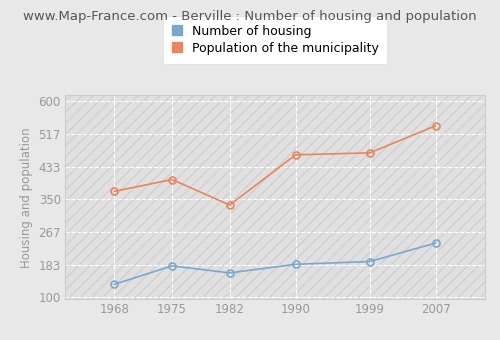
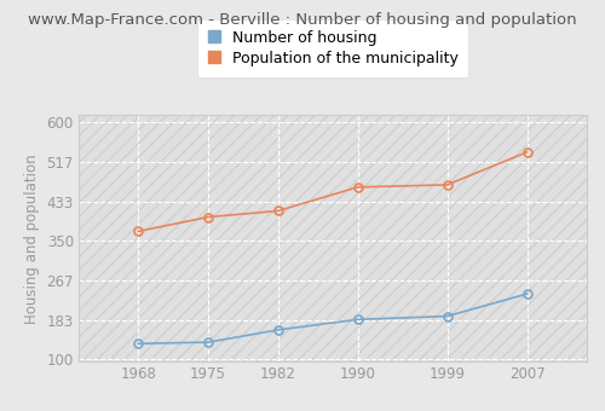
Number of housing/1975: 180 -> 136
Population of the municipality/1982: 335 -> 413
